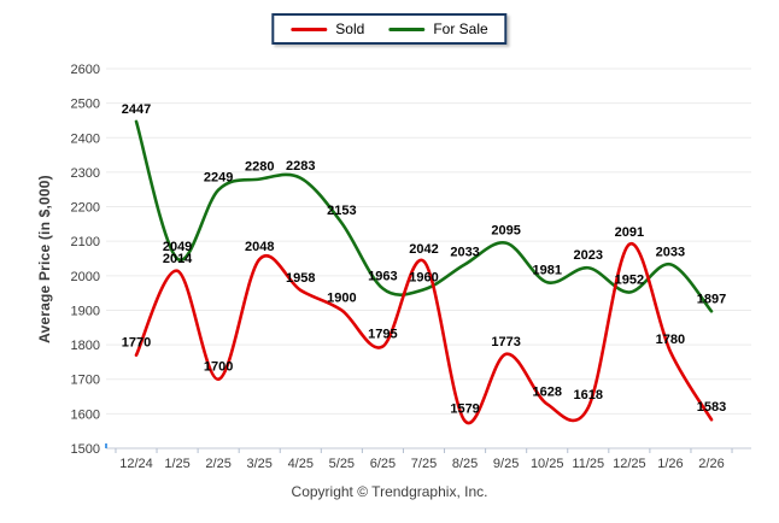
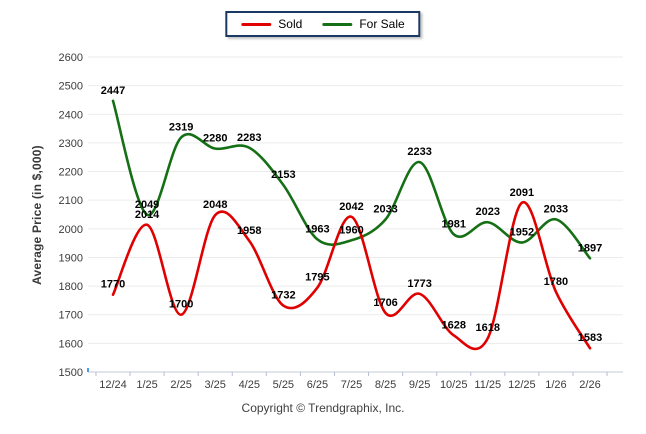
For Sale/2/25: 2249 -> 2319
Sold/5/25: 1900 -> 1732
Sold/8/25: 1579 -> 1706
For Sale/9/25: 2095 -> 2233
